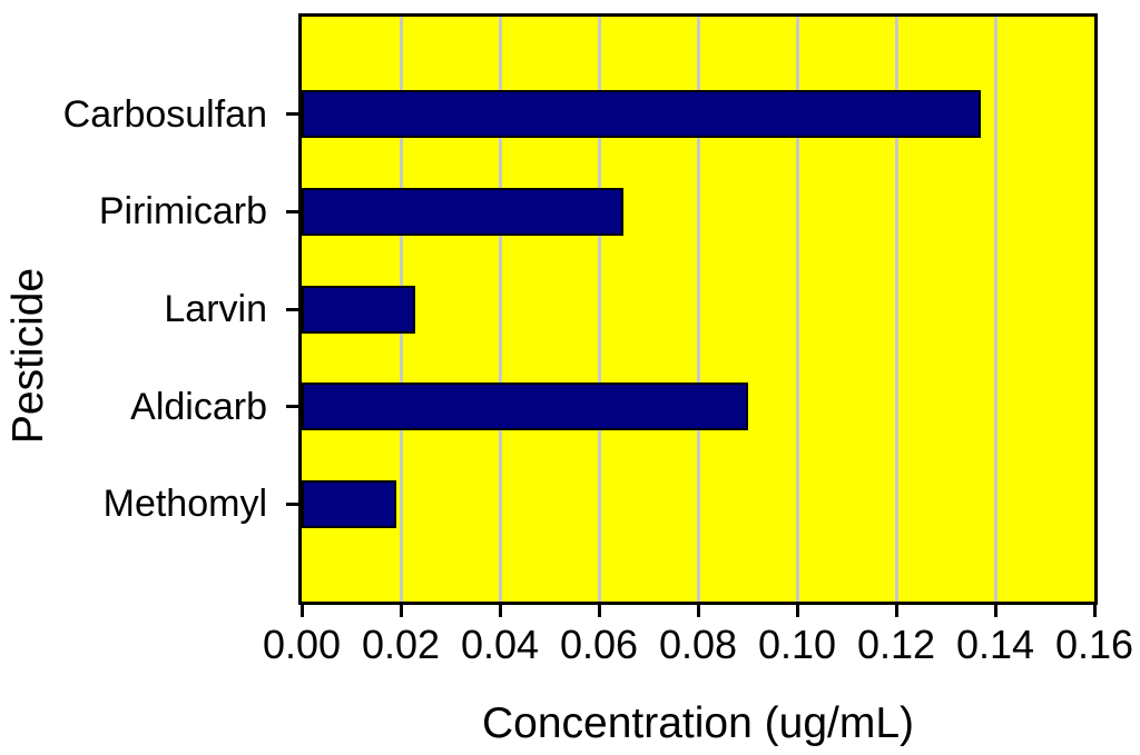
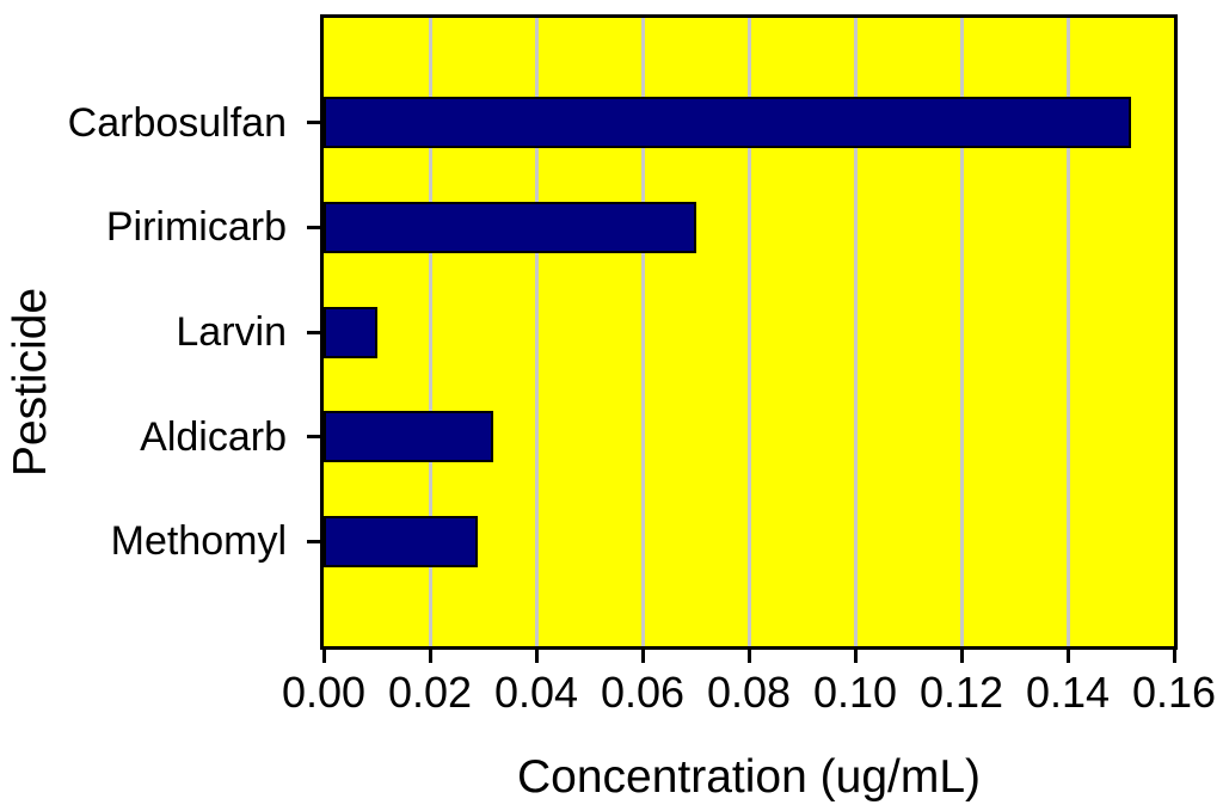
Carbosulfan: 0.137 -> 0.152
Pirimicarb: 0.065 -> 0.070
Larvin: 0.023 -> 0.010
Aldicarb: 0.090 -> 0.032
Methomyl: 0.019 -> 0.029
